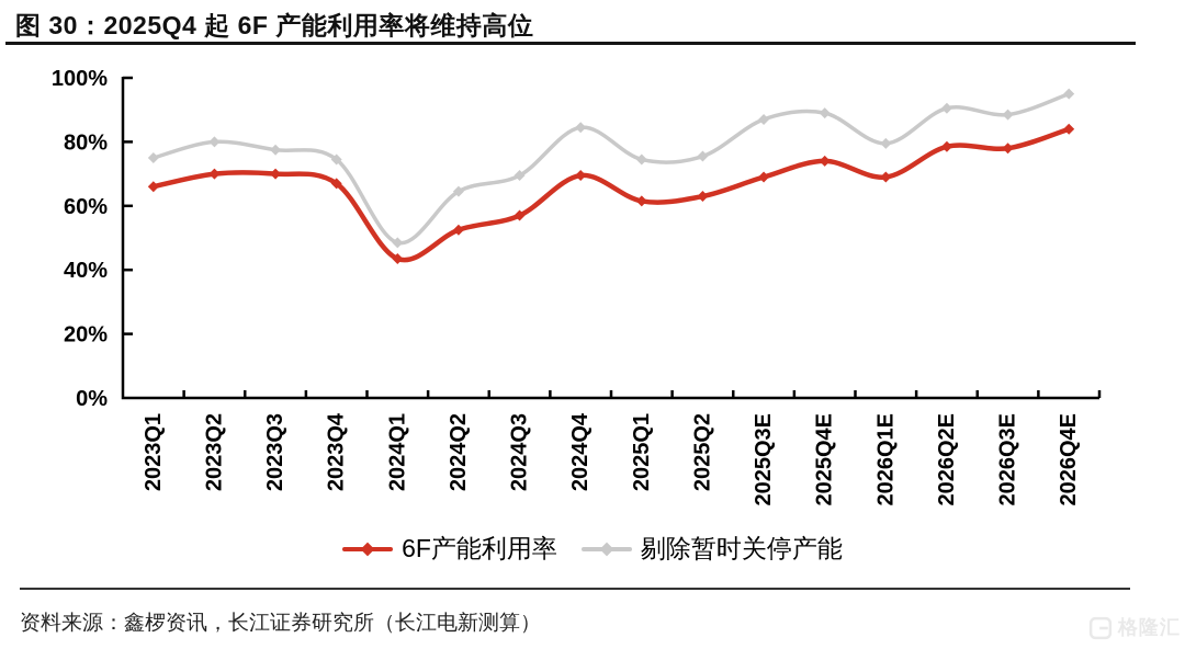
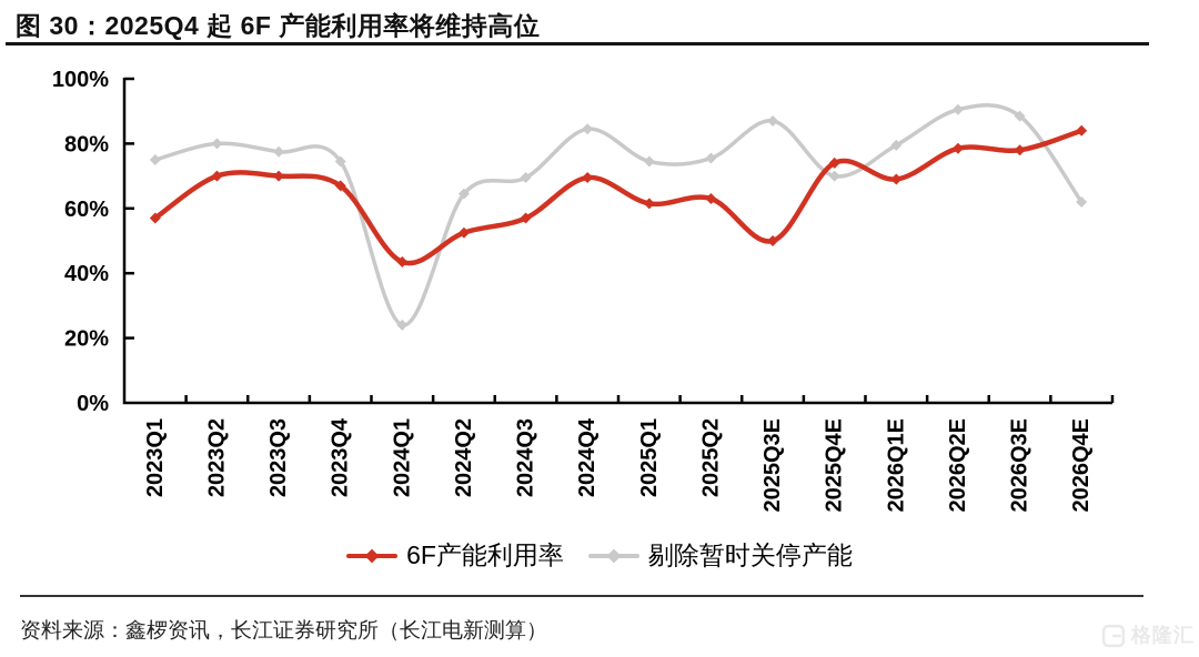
6F产能利用率/2023Q1: 66% -> 57%
剔除暂时关停产能/2024Q1: 48% -> 24%
6F产能利用率/2025Q3E: 69% -> 50%
剔除暂时关停产能/2025Q4E: 89% -> 70%
剔除暂时关停产能/2026Q4E: 95% -> 62%
